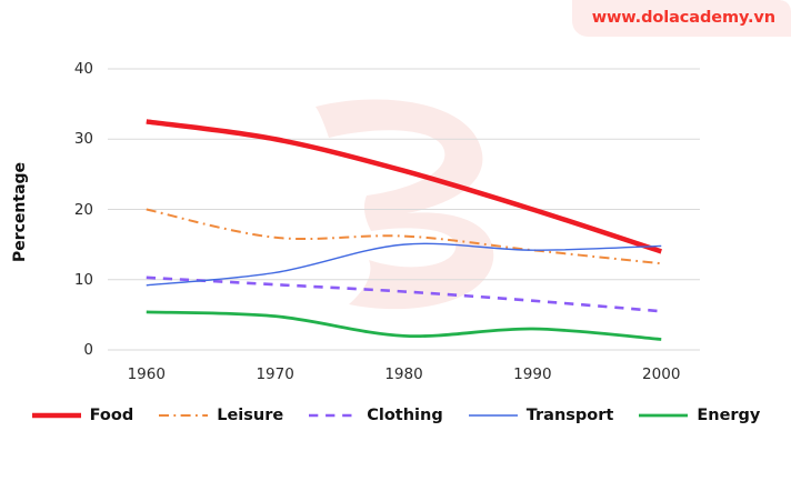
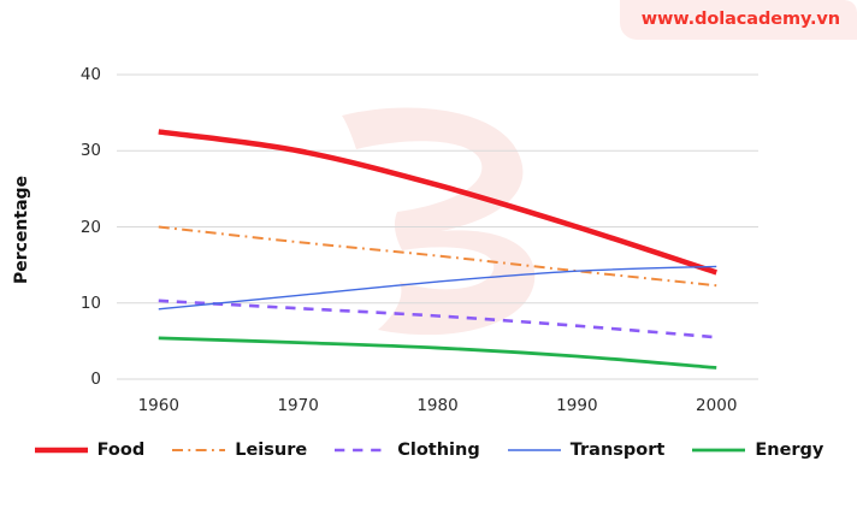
Leisure/1970: 16 -> 18
Transport/1980: 15 -> 13
Energy/1980: 2 -> 4
